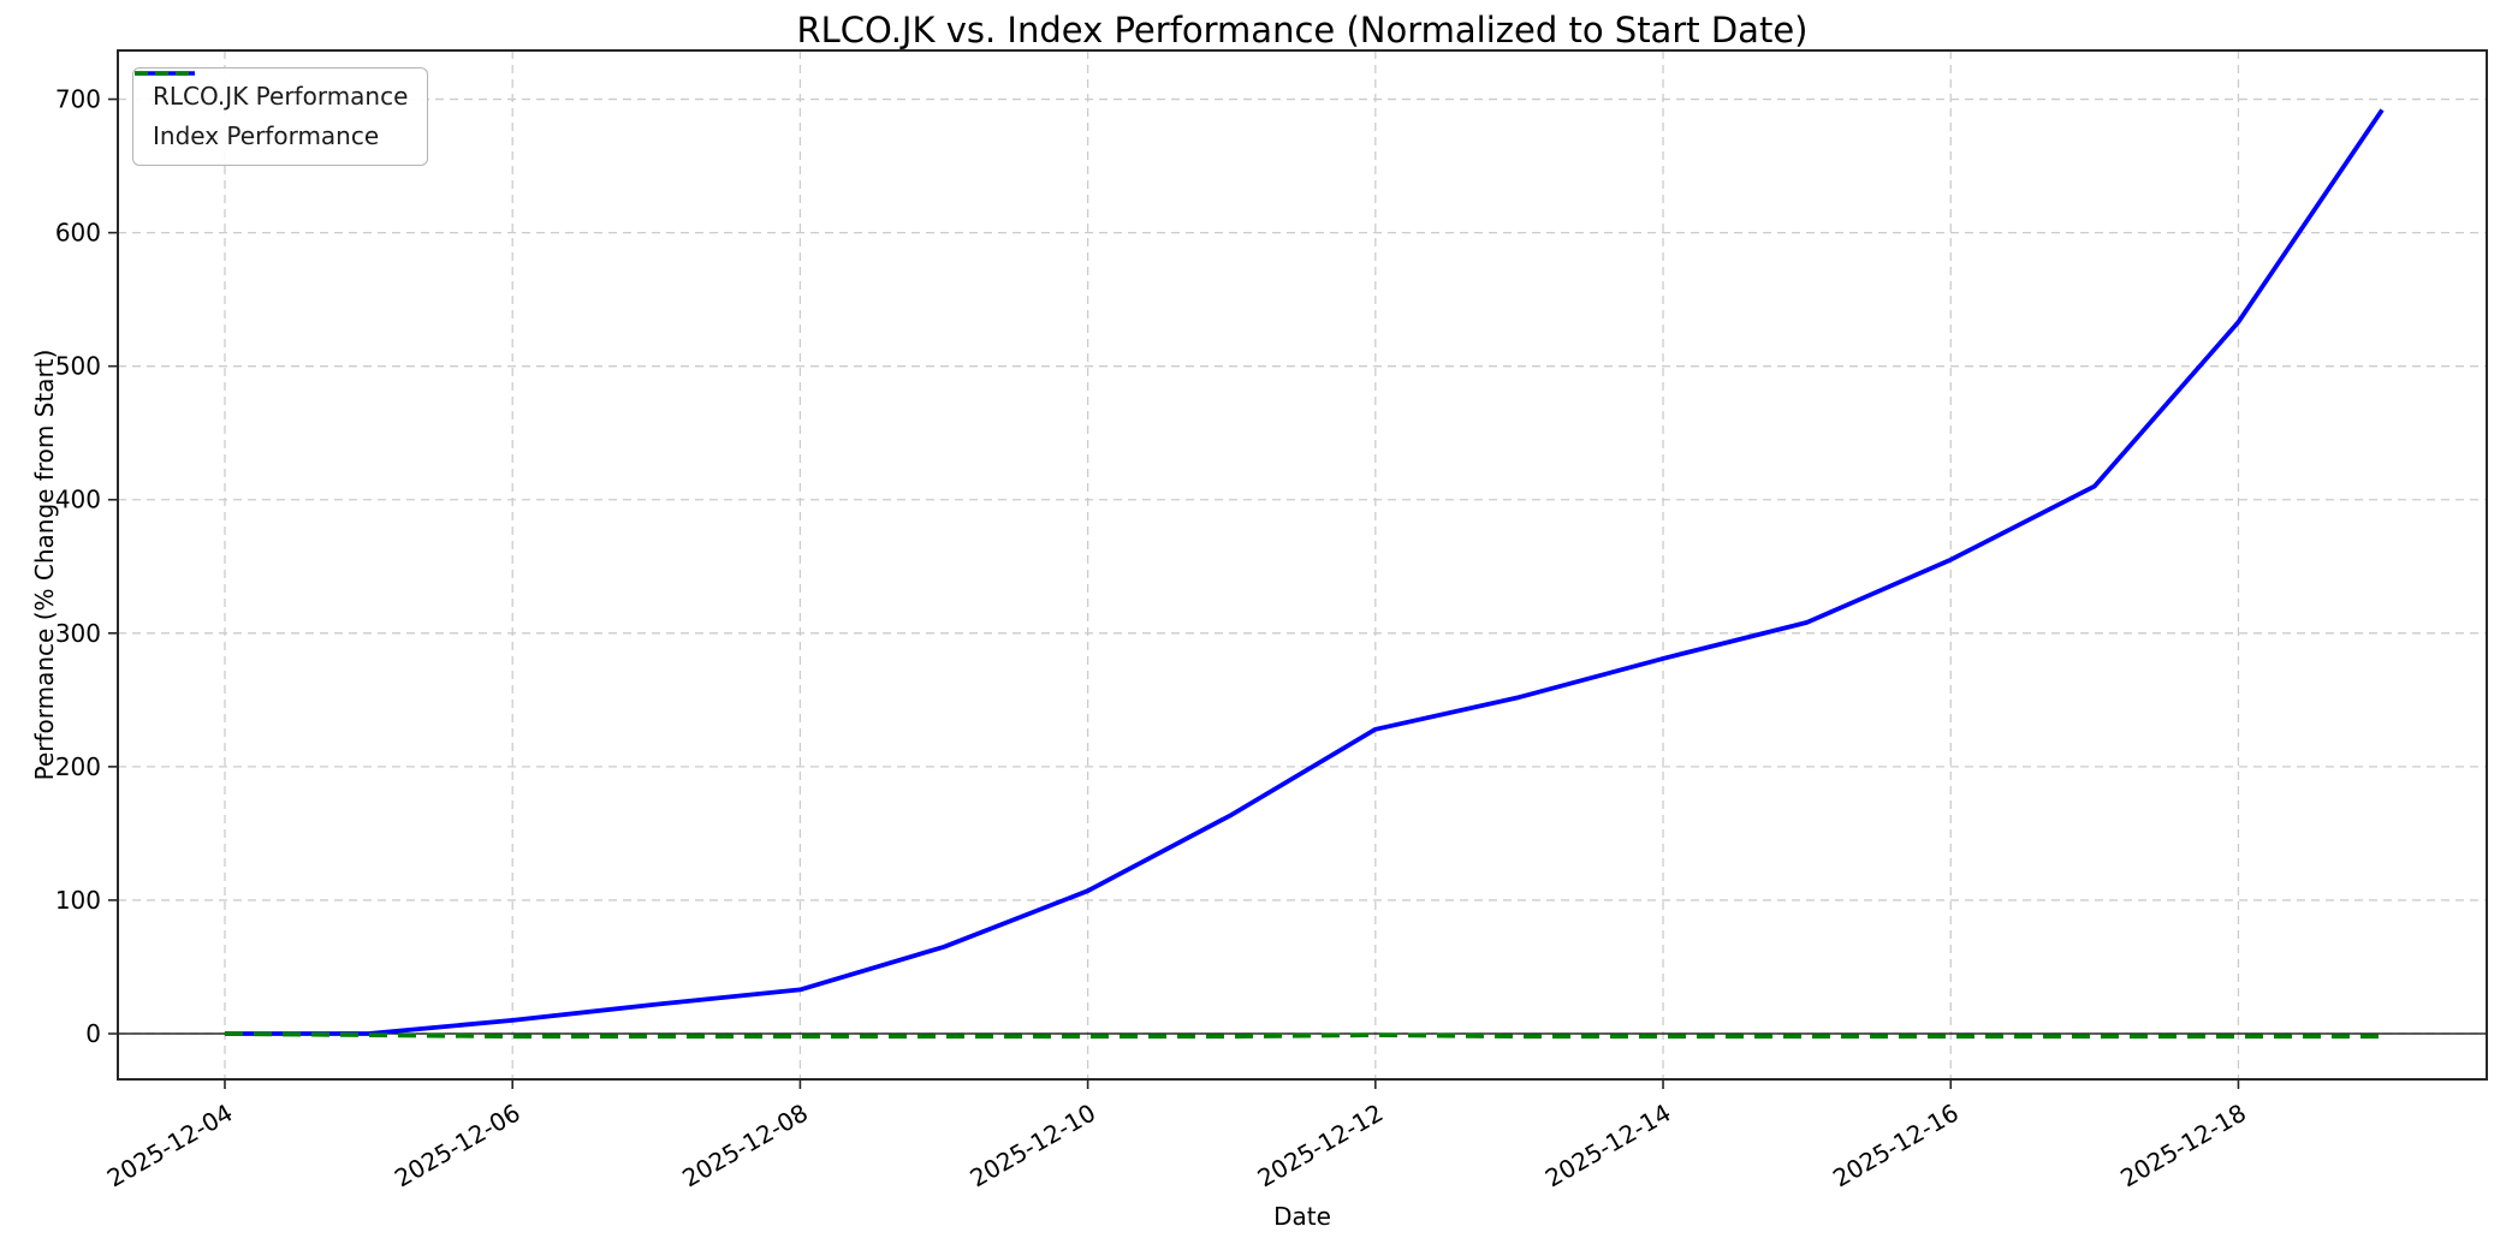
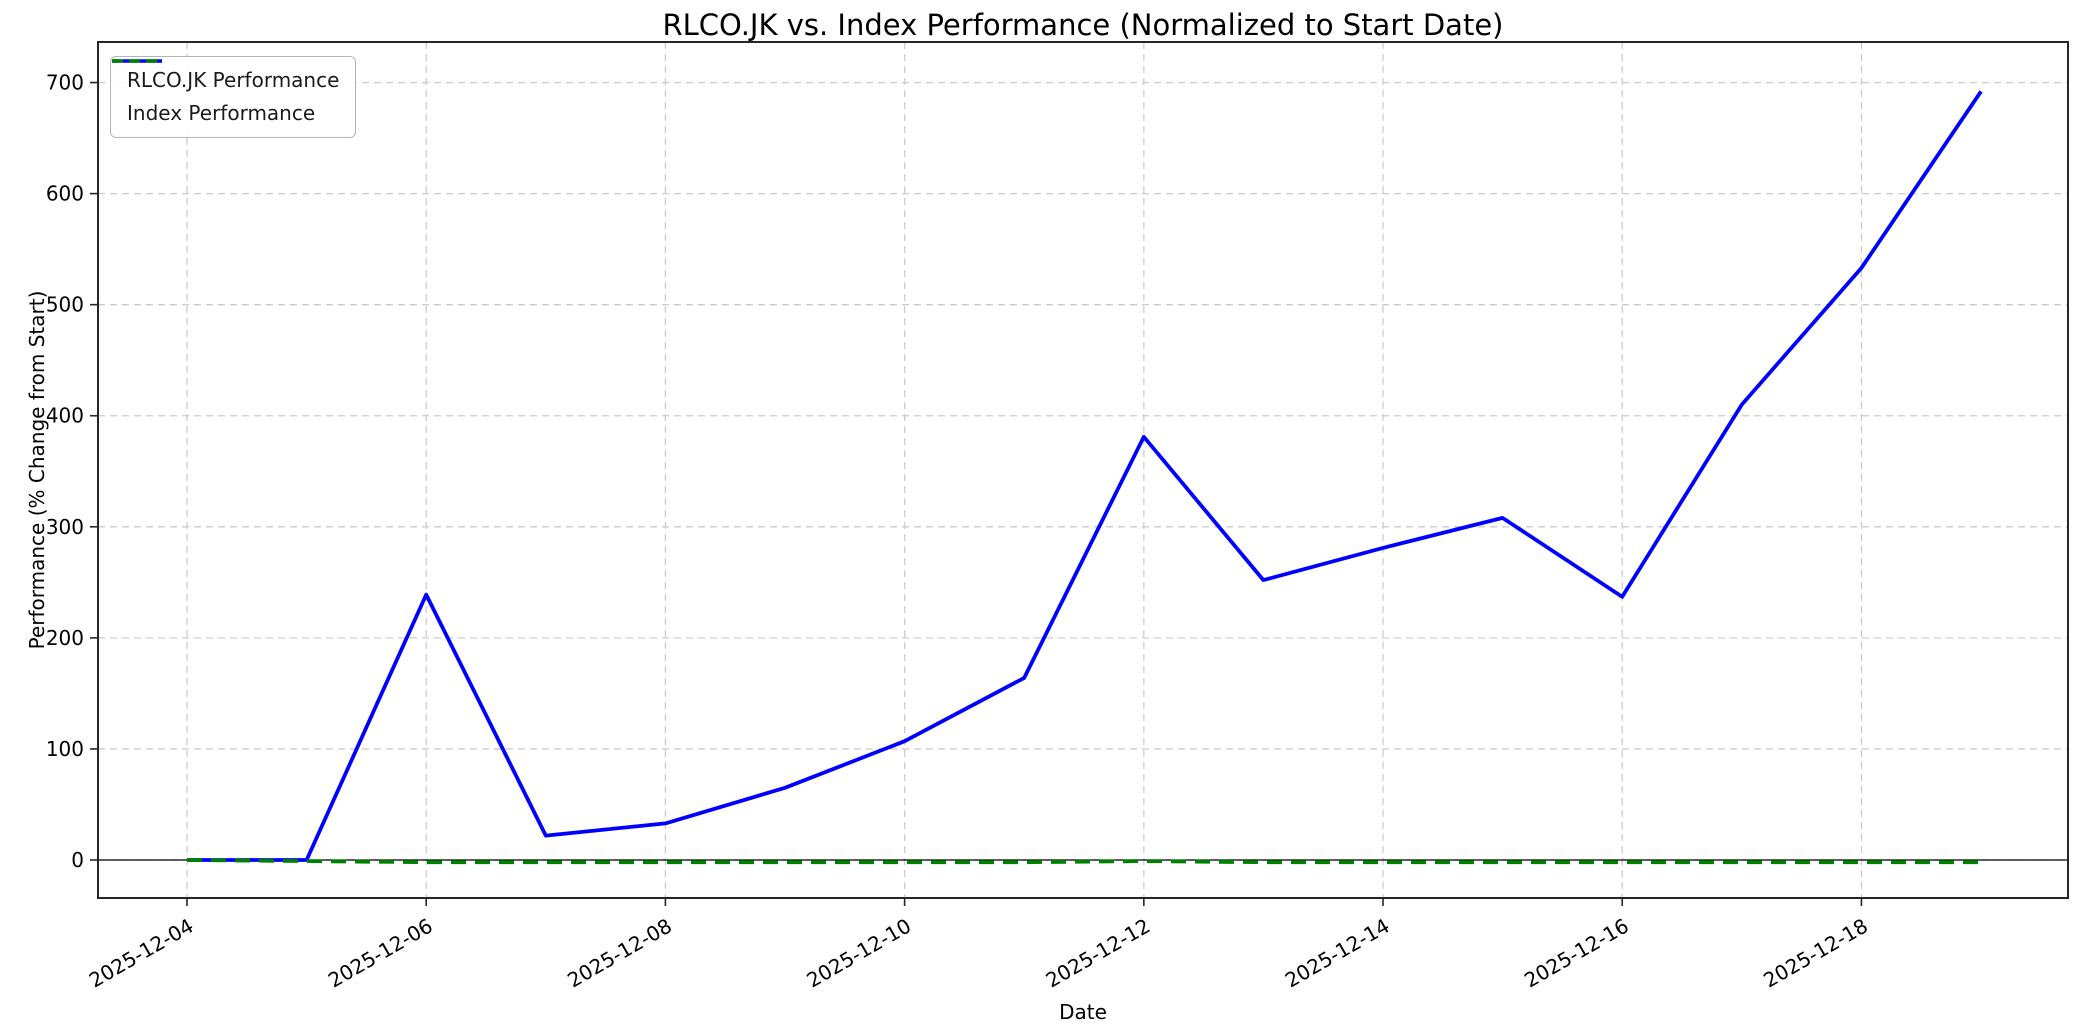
RLCO.JK Performance/2025-12-06: 10 -> 239
RLCO.JK Performance/2025-12-12: 228 -> 381
RLCO.JK Performance/2025-12-16: 355 -> 237
